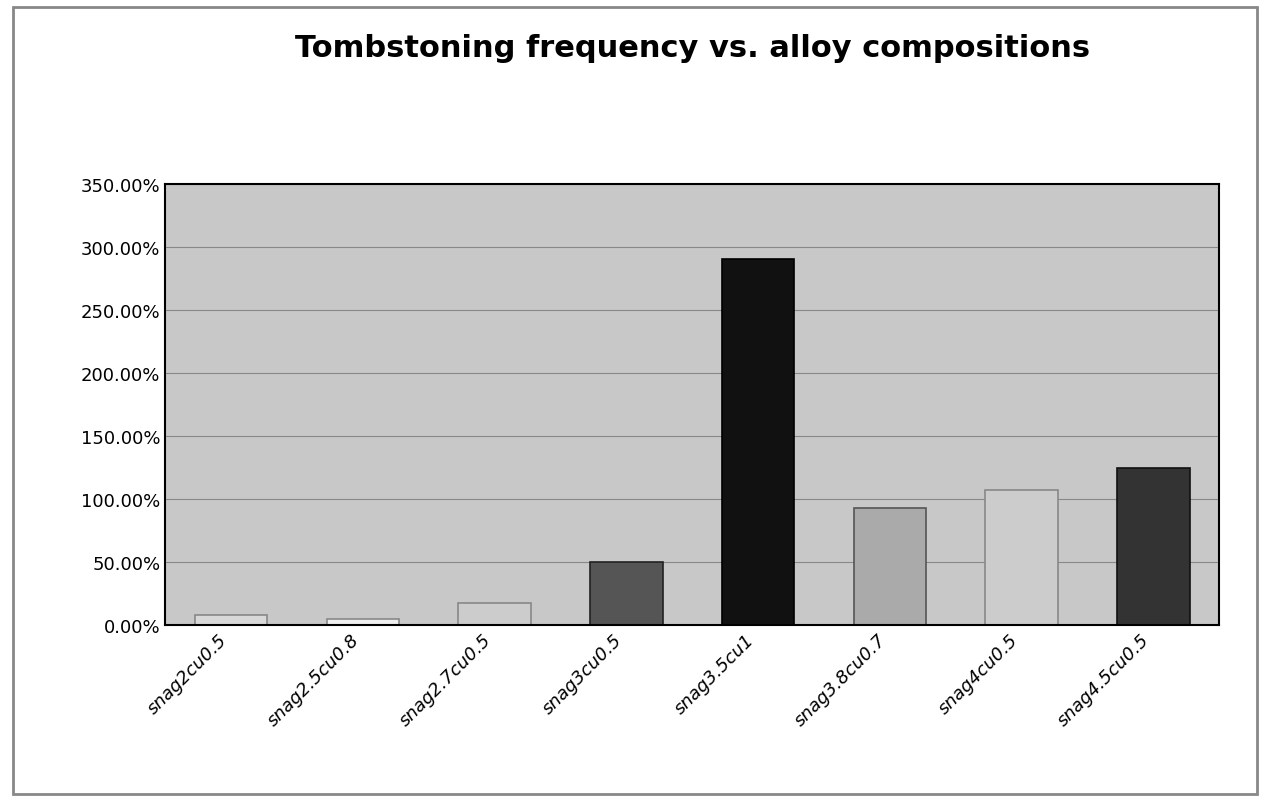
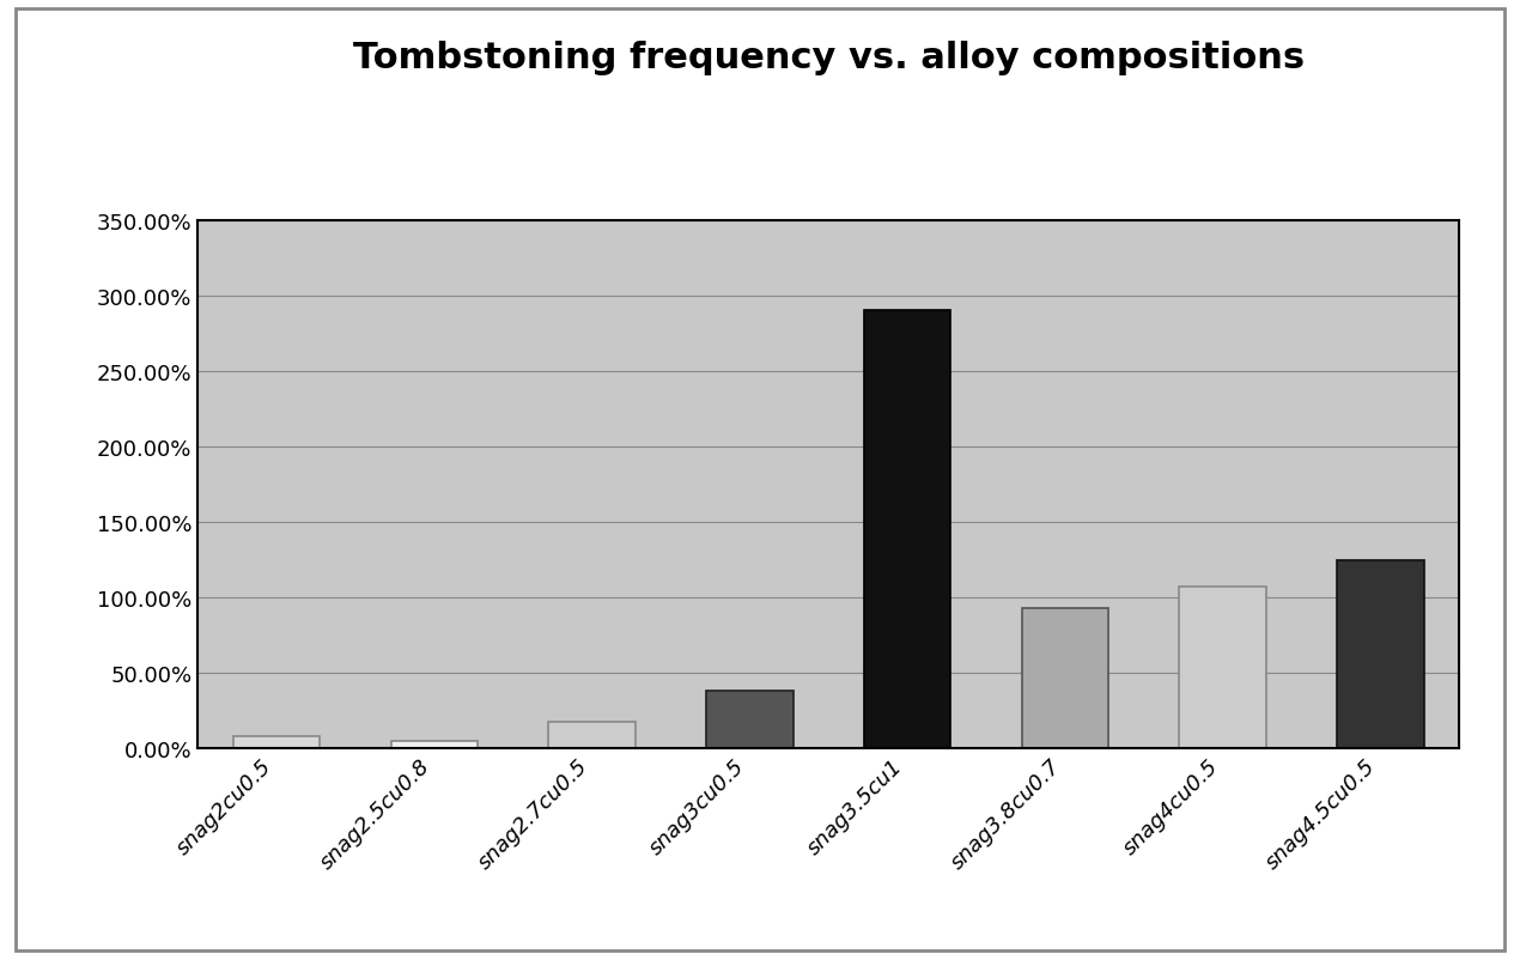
snag3cu0.5: 50% -> 38%
